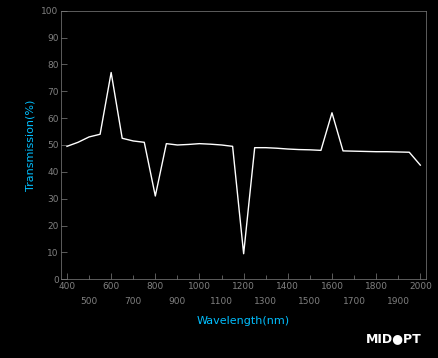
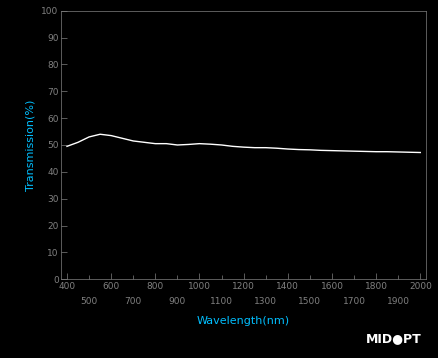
600: 77.0 -> 53.5
800: 31.0 -> 50.5
1200: 9.5 -> 49.2
1600: 62.0 -> 47.9
2000: 42.5 -> 47.2
